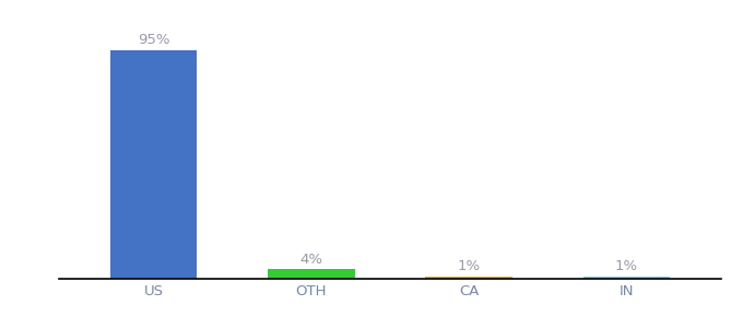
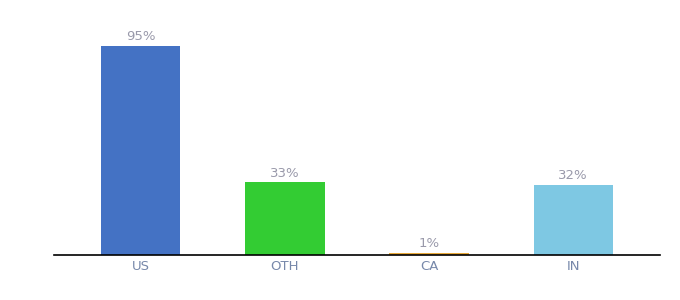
OTH: 4% -> 33%
IN: 1% -> 32%
